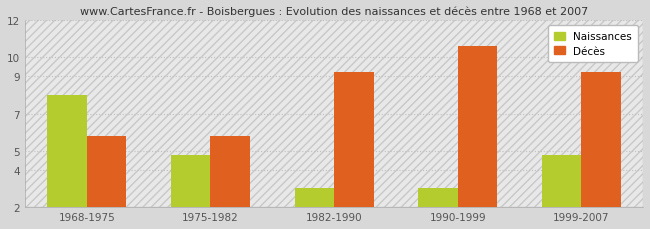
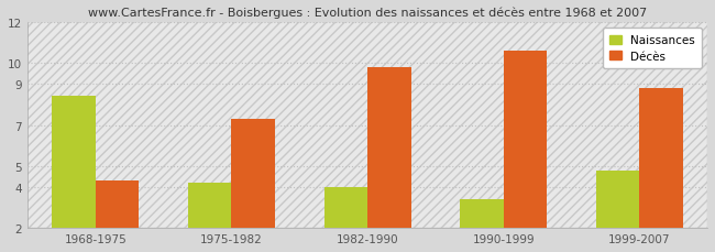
Naissances/1968-1975: 8.0 -> 8.4
Décès/1968-1975: 5.8 -> 4.3
Naissances/1975-1982: 4.8 -> 4.2
Décès/1975-1982: 5.8 -> 7.3
Naissances/1982-1990: 3.0 -> 4.0
Décès/1982-1990: 9.2 -> 9.8
Naissances/1990-1999: 3.0 -> 3.4
Décès/1999-2007: 9.2 -> 8.8
